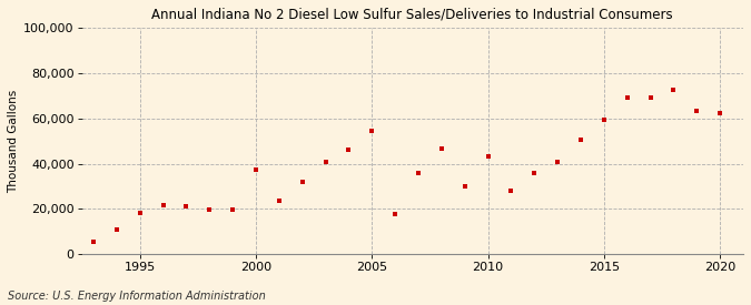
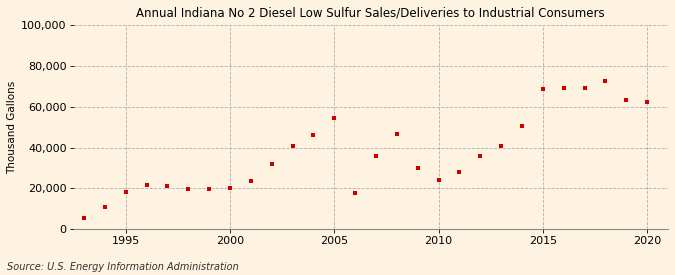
2000: 37,500 -> 20,000
2010: 43,000 -> 24,000
2015: 59,500 -> 68,500
